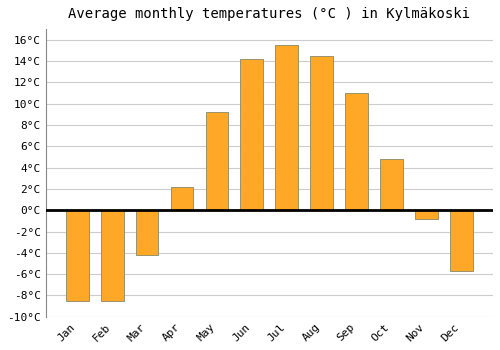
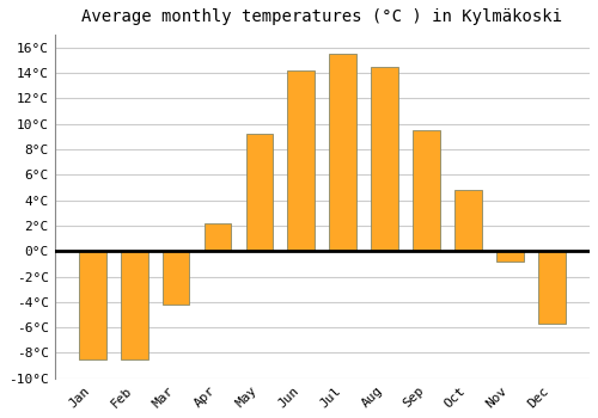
Sep: 11.0°C -> 9.5°C
